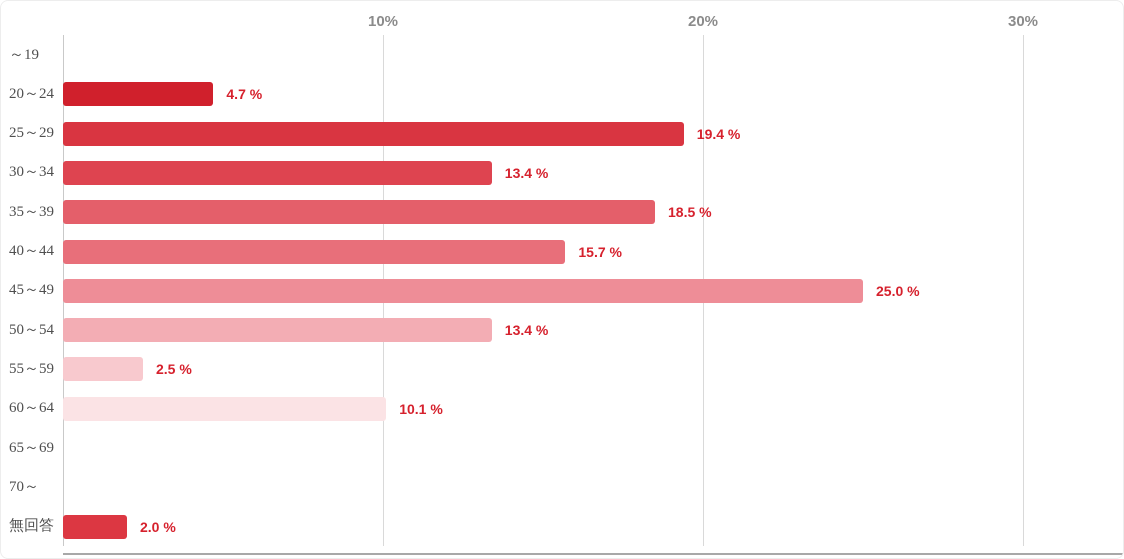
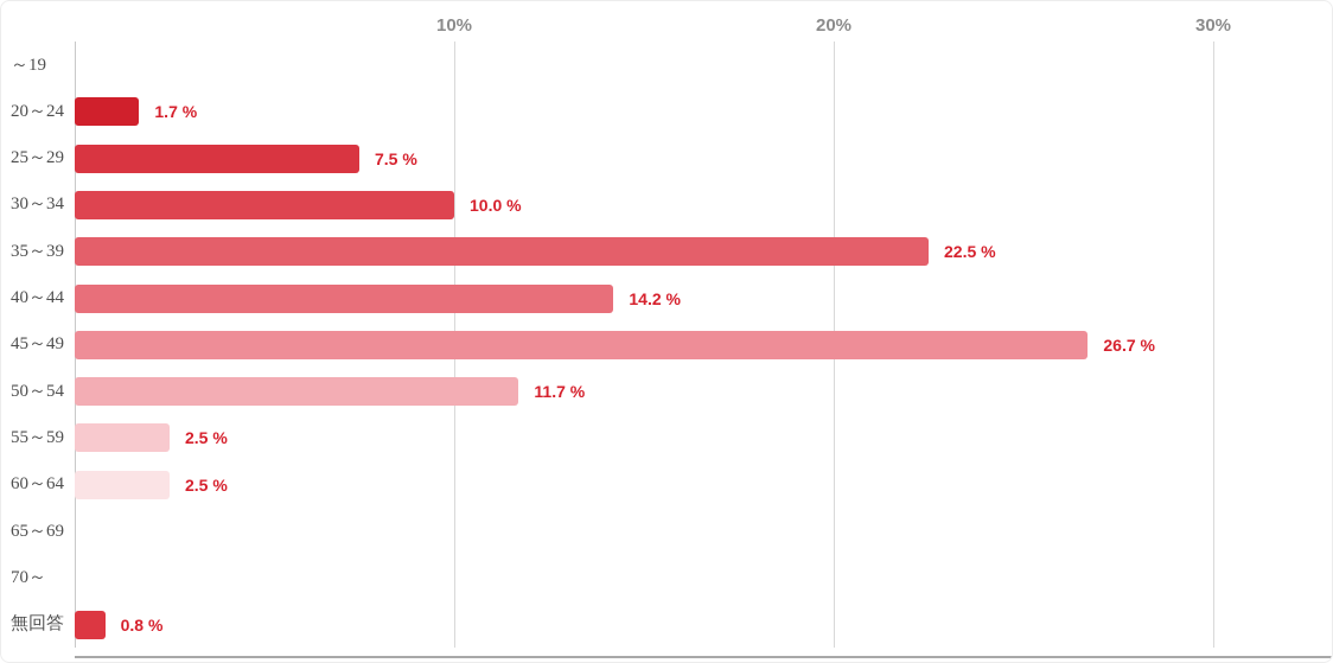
20～24: 4.7 -> 1.7
25～29: 19.4 -> 7.5
30～34: 13.4 -> 10.0
35～39: 18.5 -> 22.5
40～44: 15.7 -> 14.2
45～49: 25.0 -> 26.7
50～54: 13.4 -> 11.7
60～64: 10.1 -> 2.5
無回答: 2.0 -> 0.8
